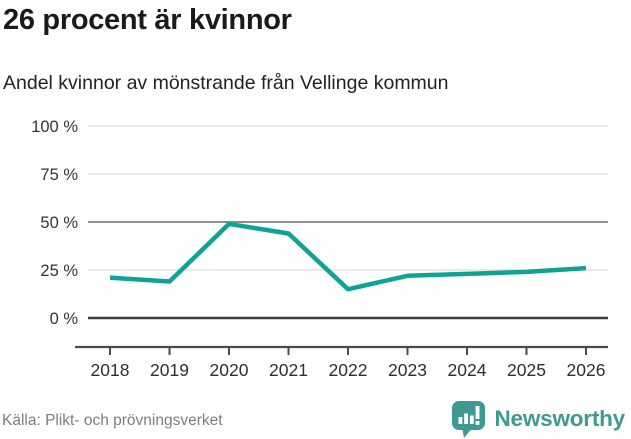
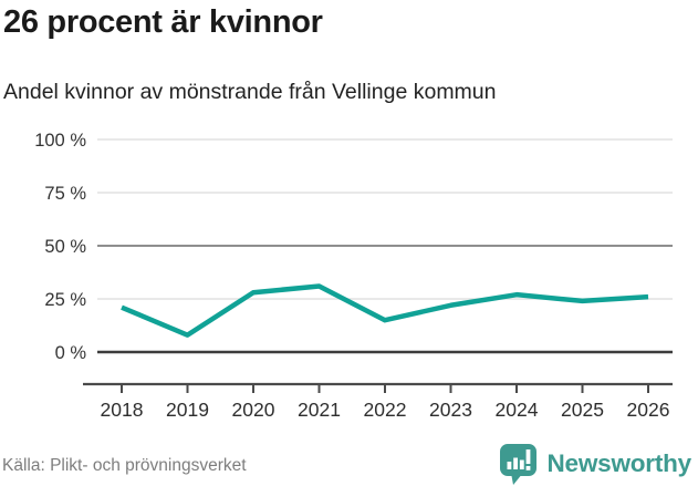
2019: 19% -> 8%
2020: 49% -> 28%
2021: 44% -> 31%
2024: 23% -> 27%
